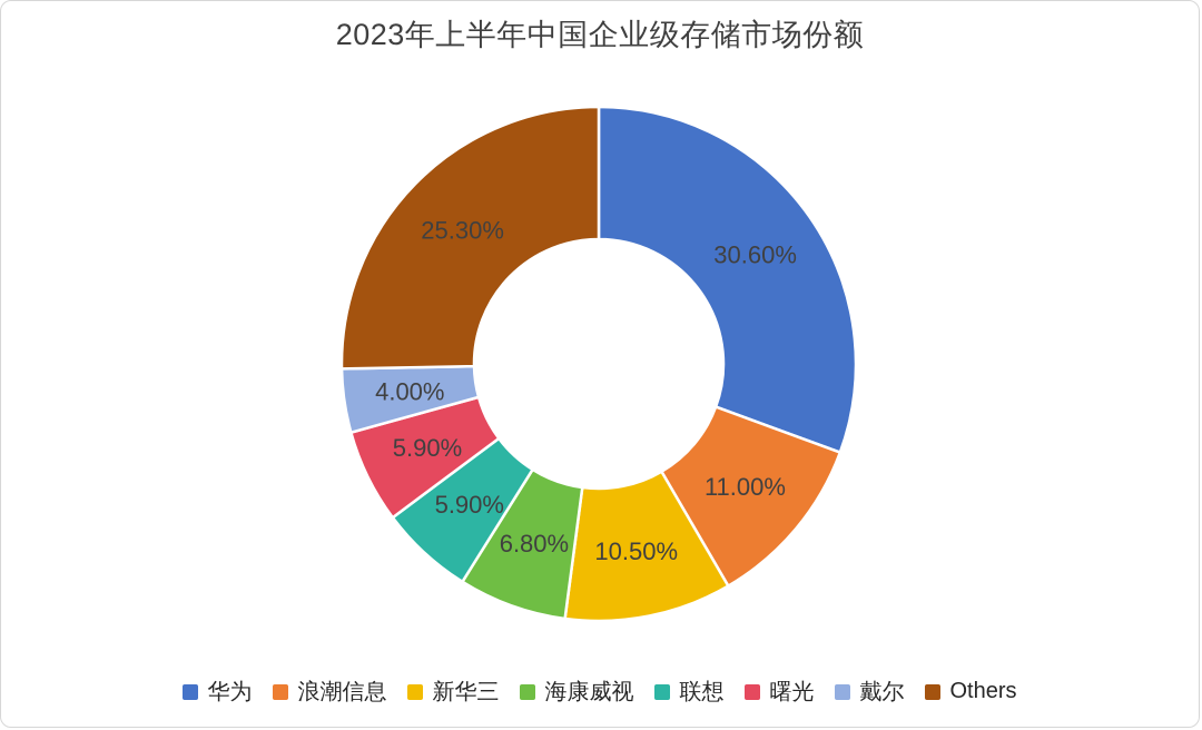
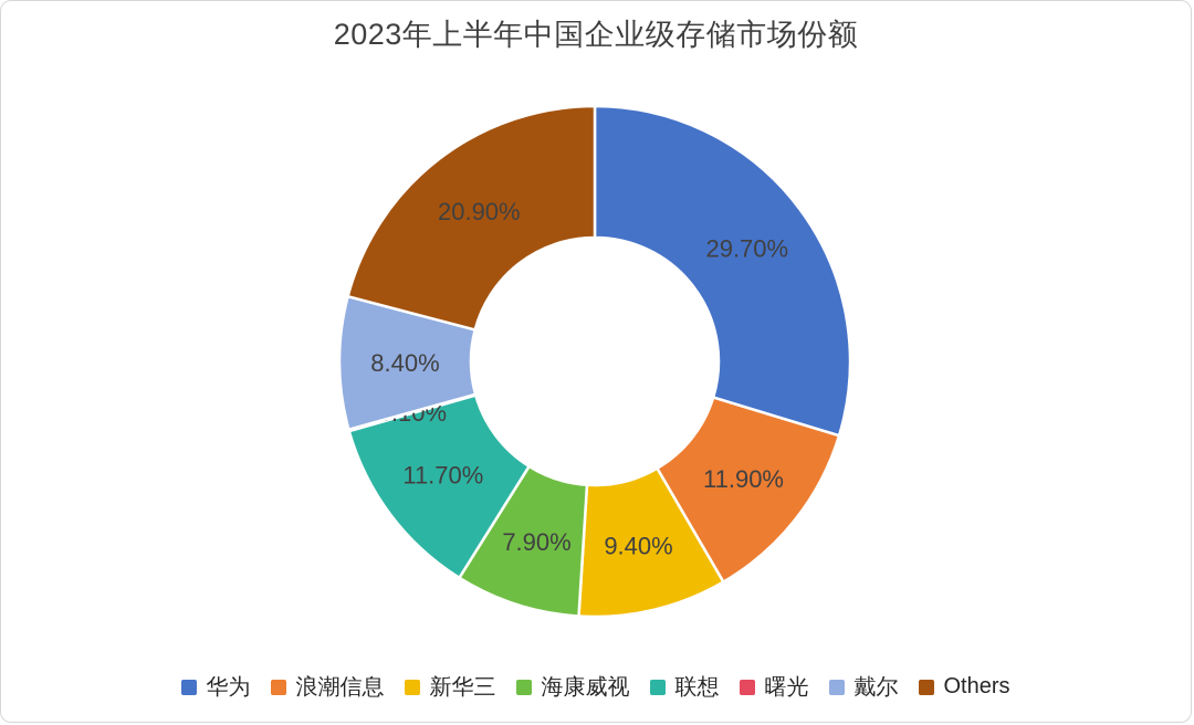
华为: 30.60% -> 29.70%
浪潮信息: 11.00% -> 11.90%
新华三: 10.50% -> 9.40%
海康威视: 6.80% -> 7.90%
联想: 5.90% -> 11.70%
曙光: 5.90% -> 0.10%
戴尔: 4.00% -> 8.40%
Others: 25.30% -> 20.90%
